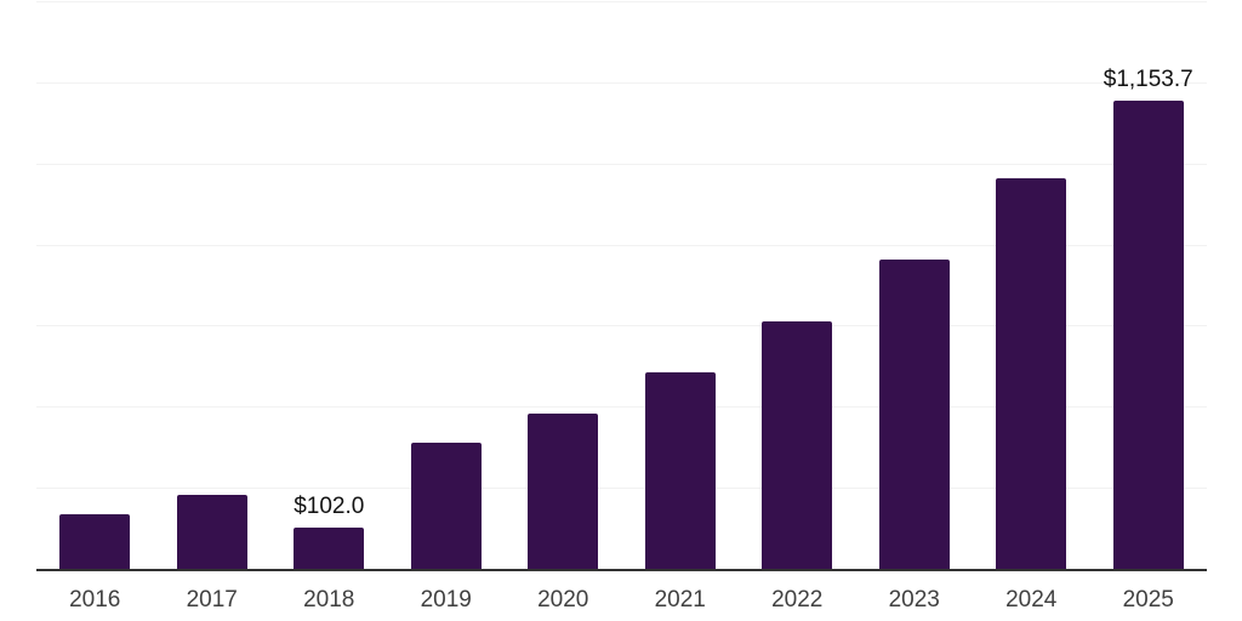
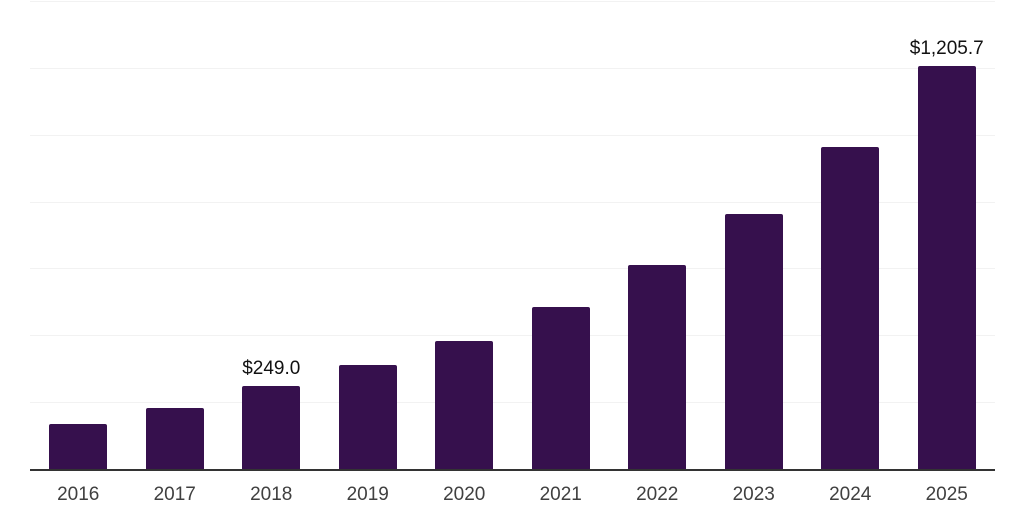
2018: $102.0 -> $249.0
2025: $1,153.7 -> $1,205.7
